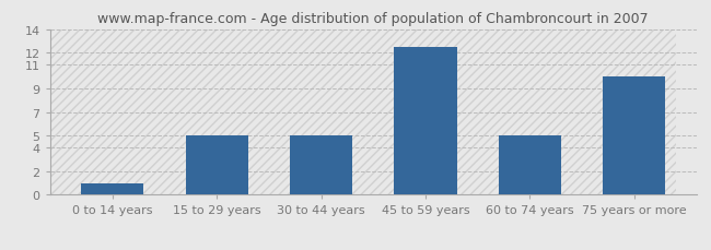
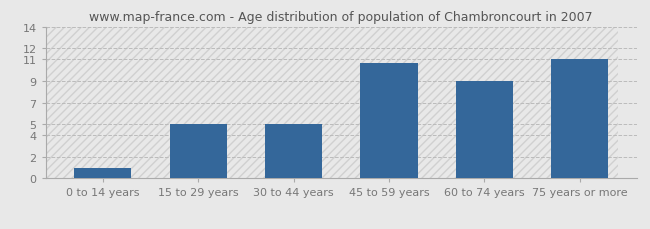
45 to 59 years: 12.5 -> 10.6
60 to 74 years: 5.0 -> 9.0
75 years or more: 10.0 -> 11.0
